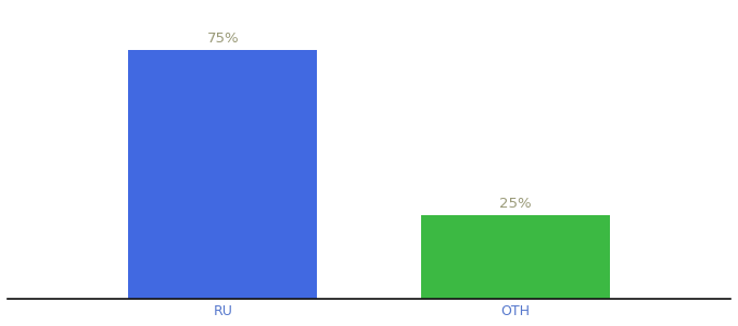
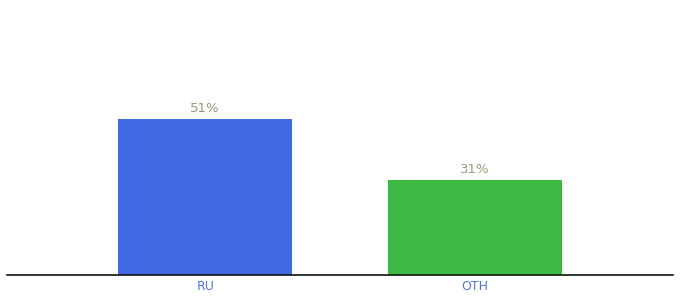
RU: 75% -> 51%
OTH: 25% -> 31%
